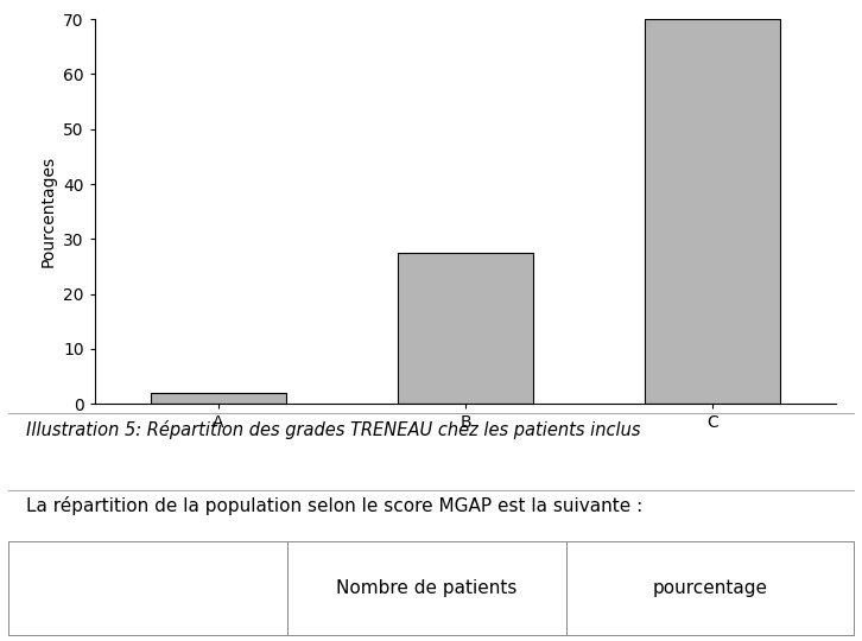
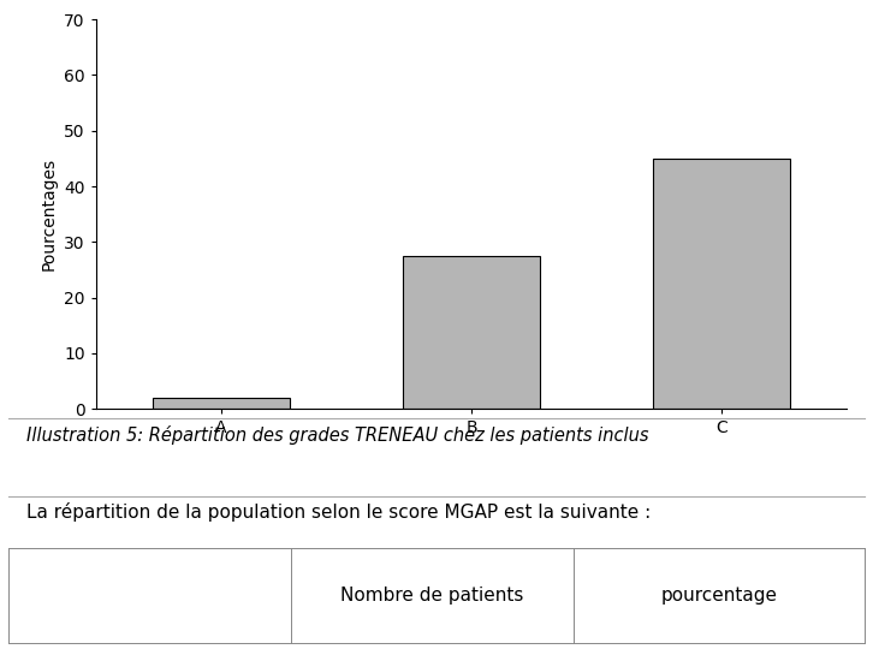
C: 70.0 -> 45.0
